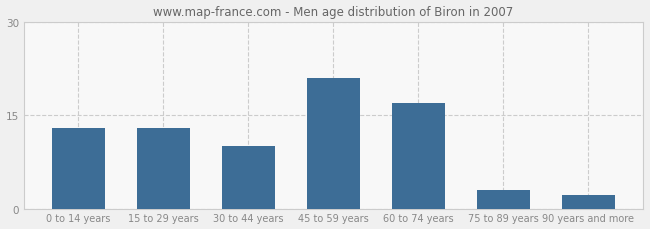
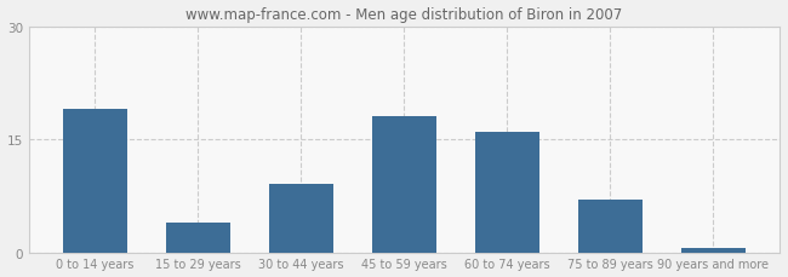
0 to 14 years: 13.0 -> 19.0
15 to 29 years: 13.0 -> 4.0
30 to 44 years: 10.0 -> 9.0
45 to 59 years: 21.0 -> 18.0
60 to 74 years: 17.0 -> 16.0
75 to 89 years: 3.0 -> 7.0
90 years and more: 2.2 -> 0.5
